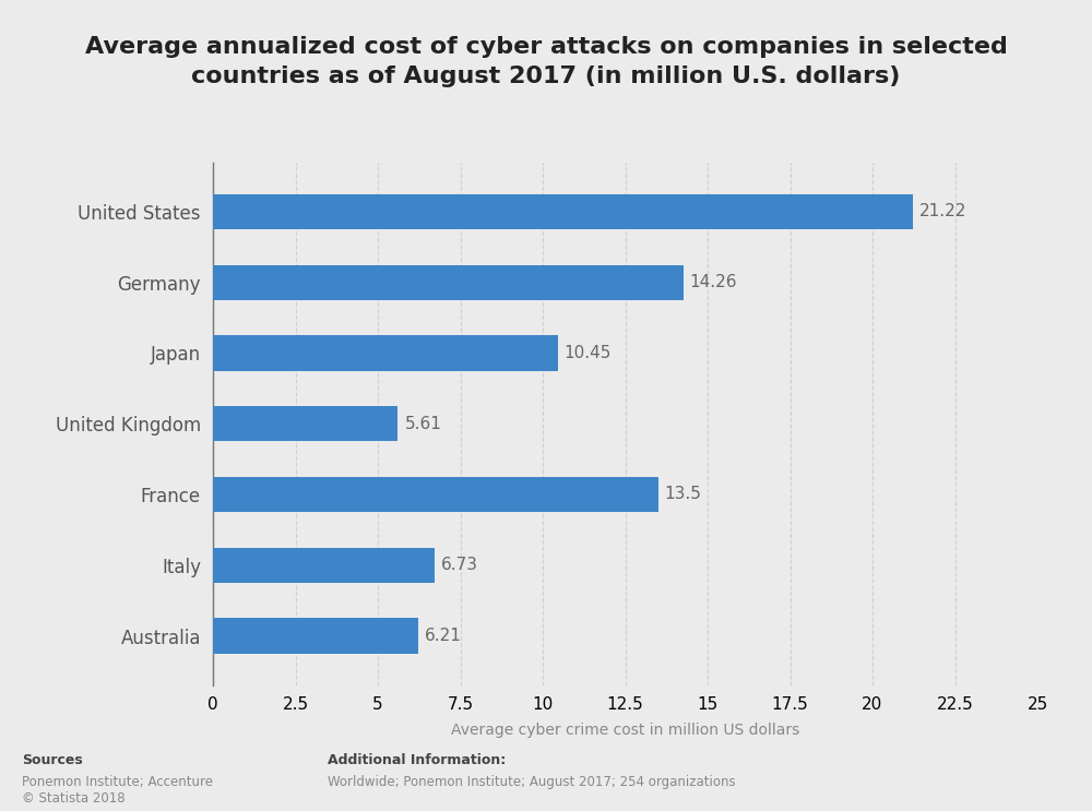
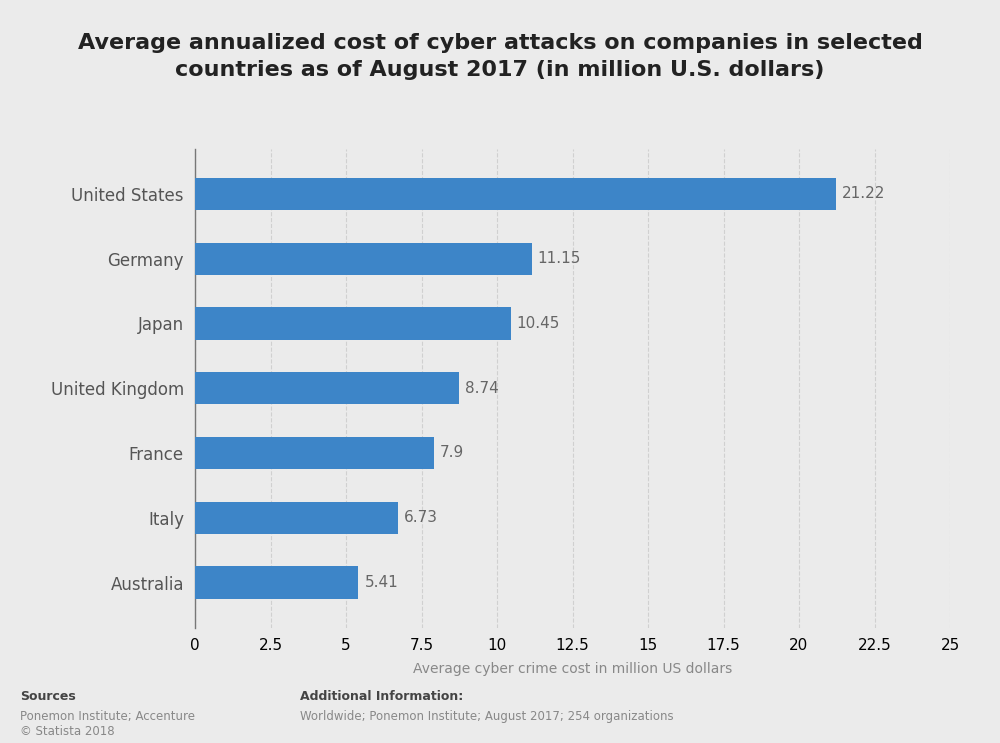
Germany: 14.26 -> 11.15
United Kingdom: 5.61 -> 8.74
France: 13.5 -> 7.9
Australia: 6.21 -> 5.41
